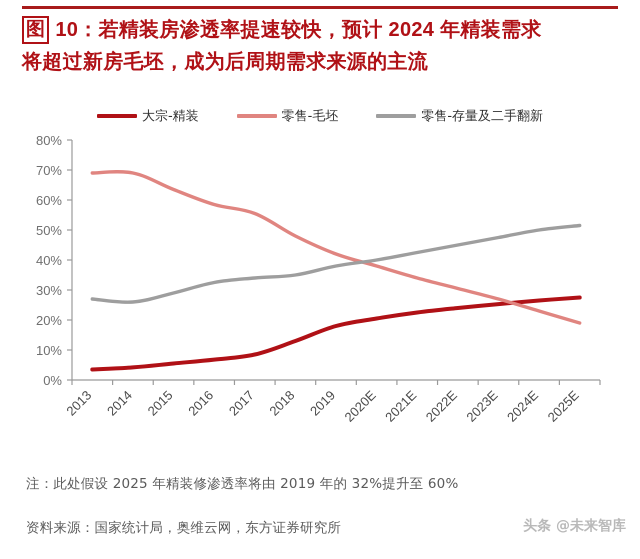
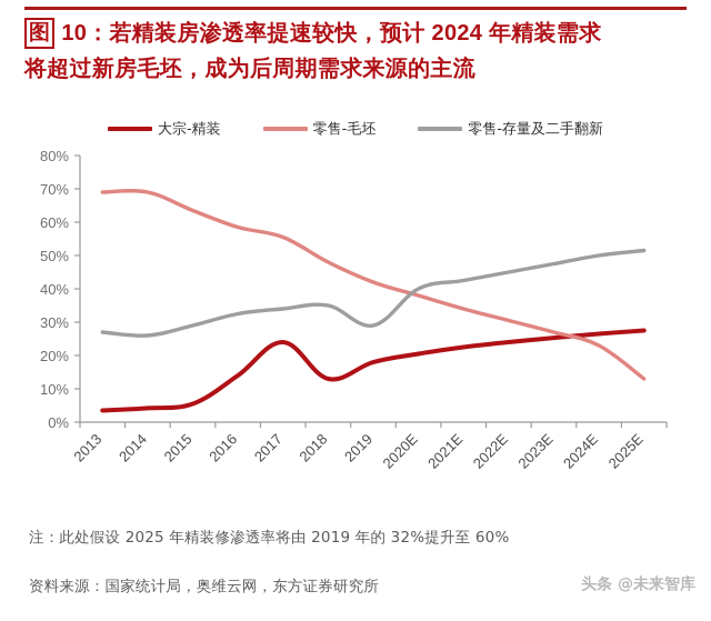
大宗-精装/2016: 7% -> 14%
大宗-精装/2017: 8% -> 24%
零售-存量及二手翻新/2019: 38% -> 29%
零售-毛坯/2025E: 19% -> 13%
